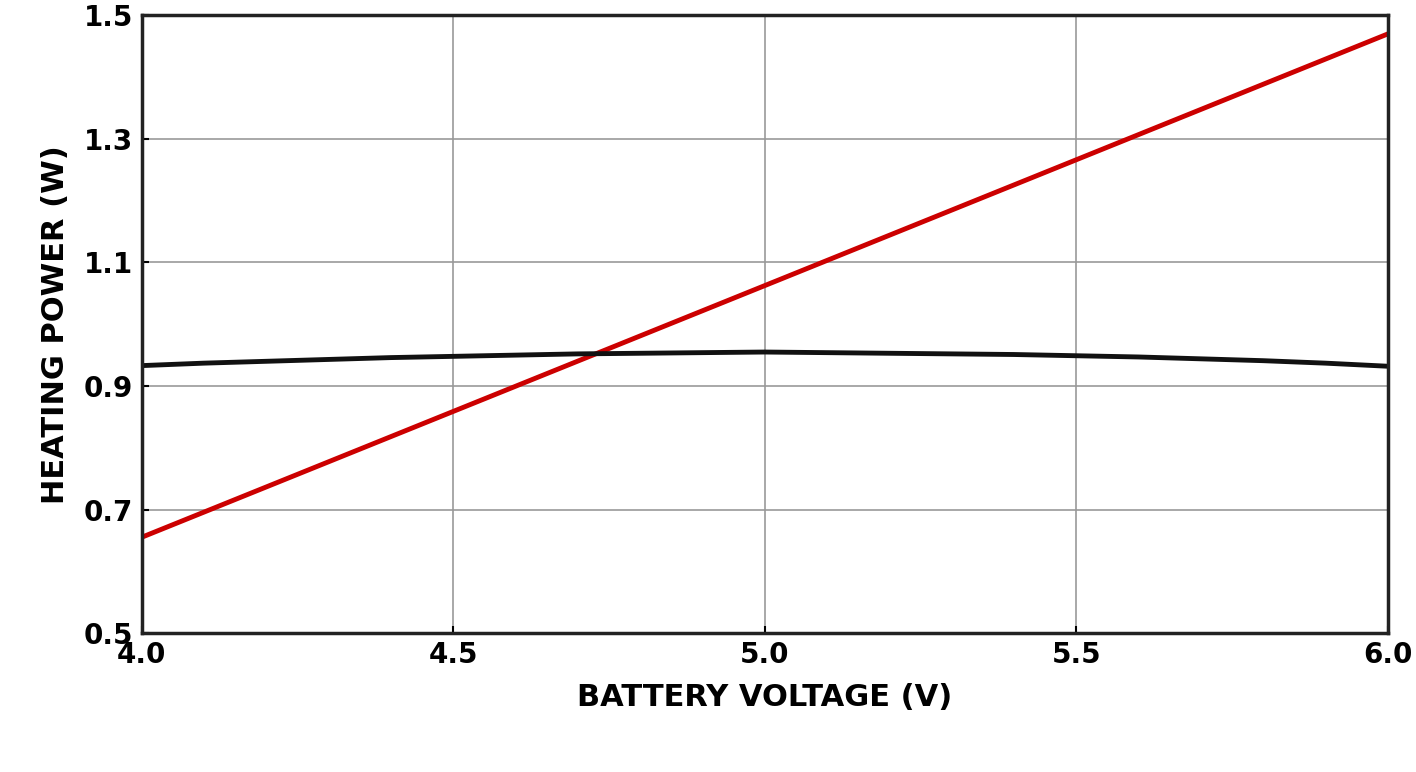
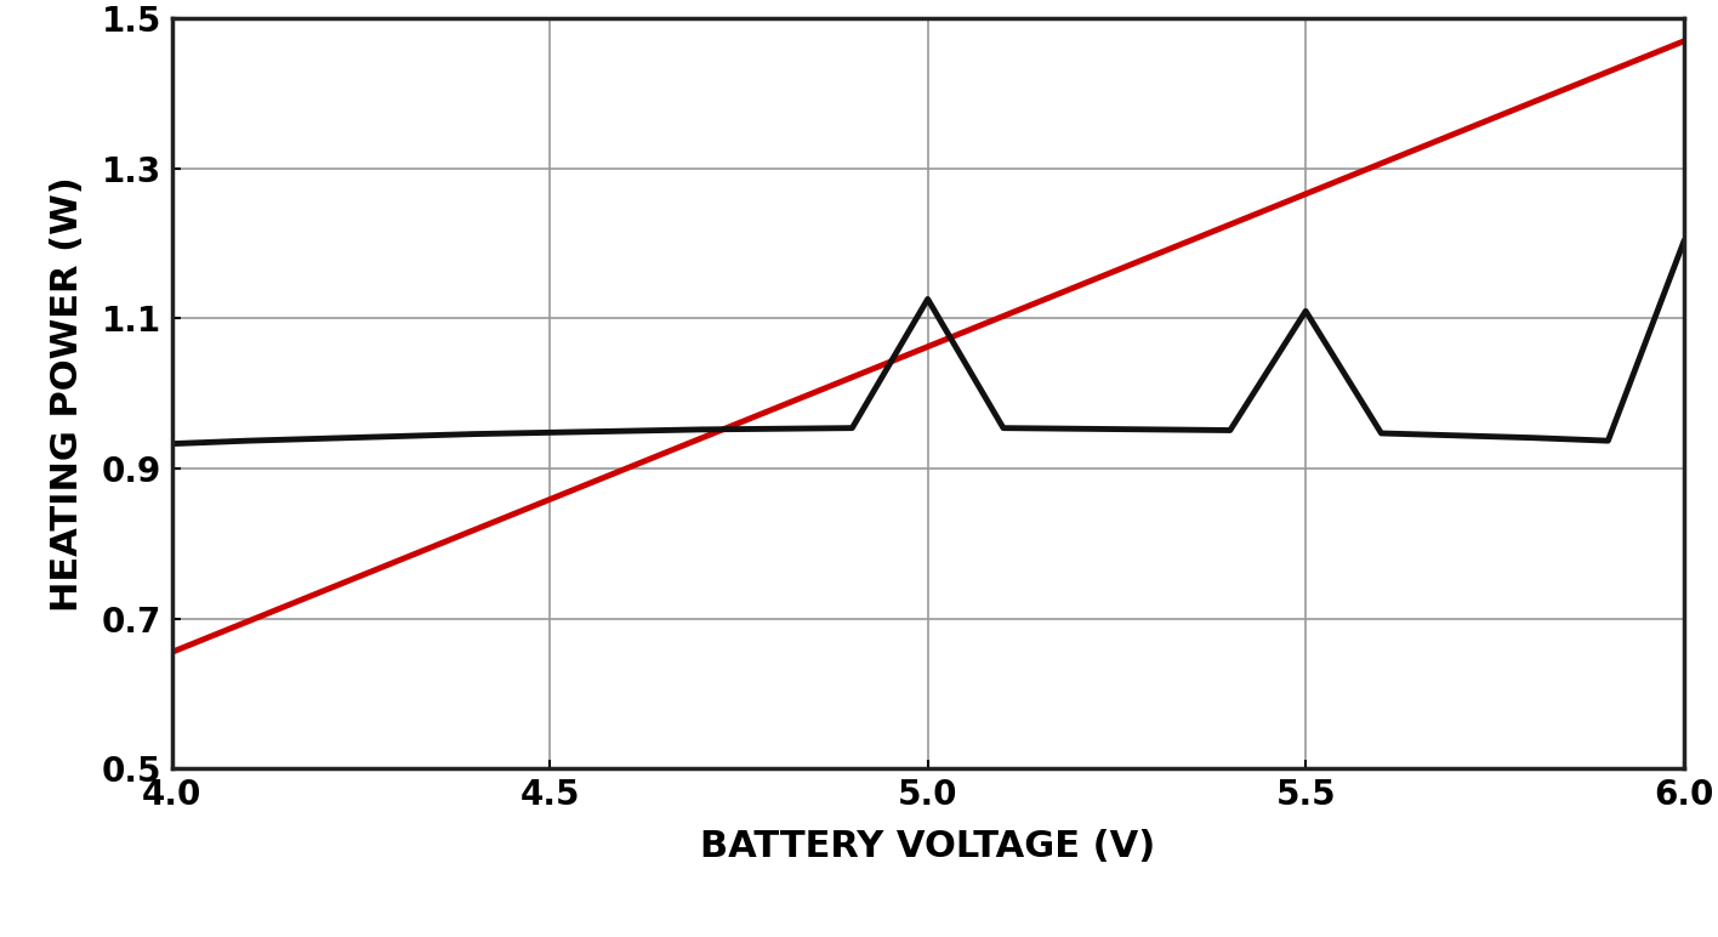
5.0: 0.955 -> 1.126
5.5: 0.949 -> 1.110
6.0: 0.932 -> 1.202
